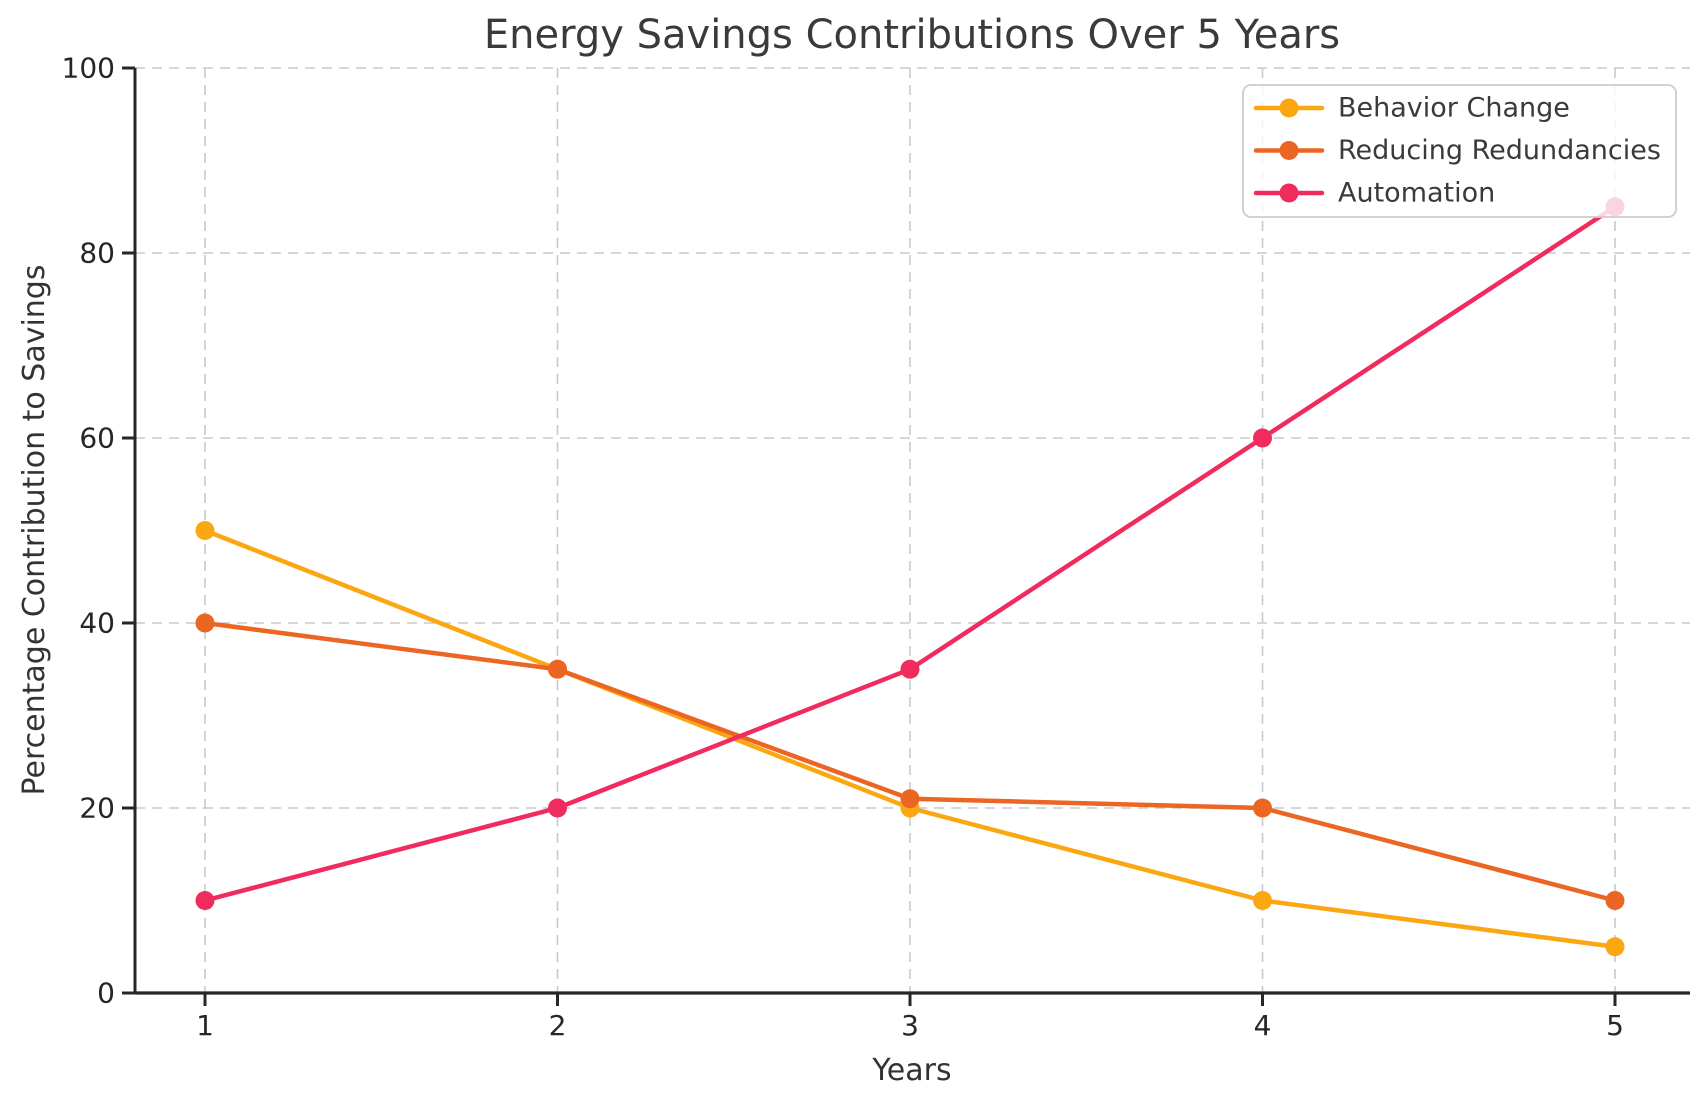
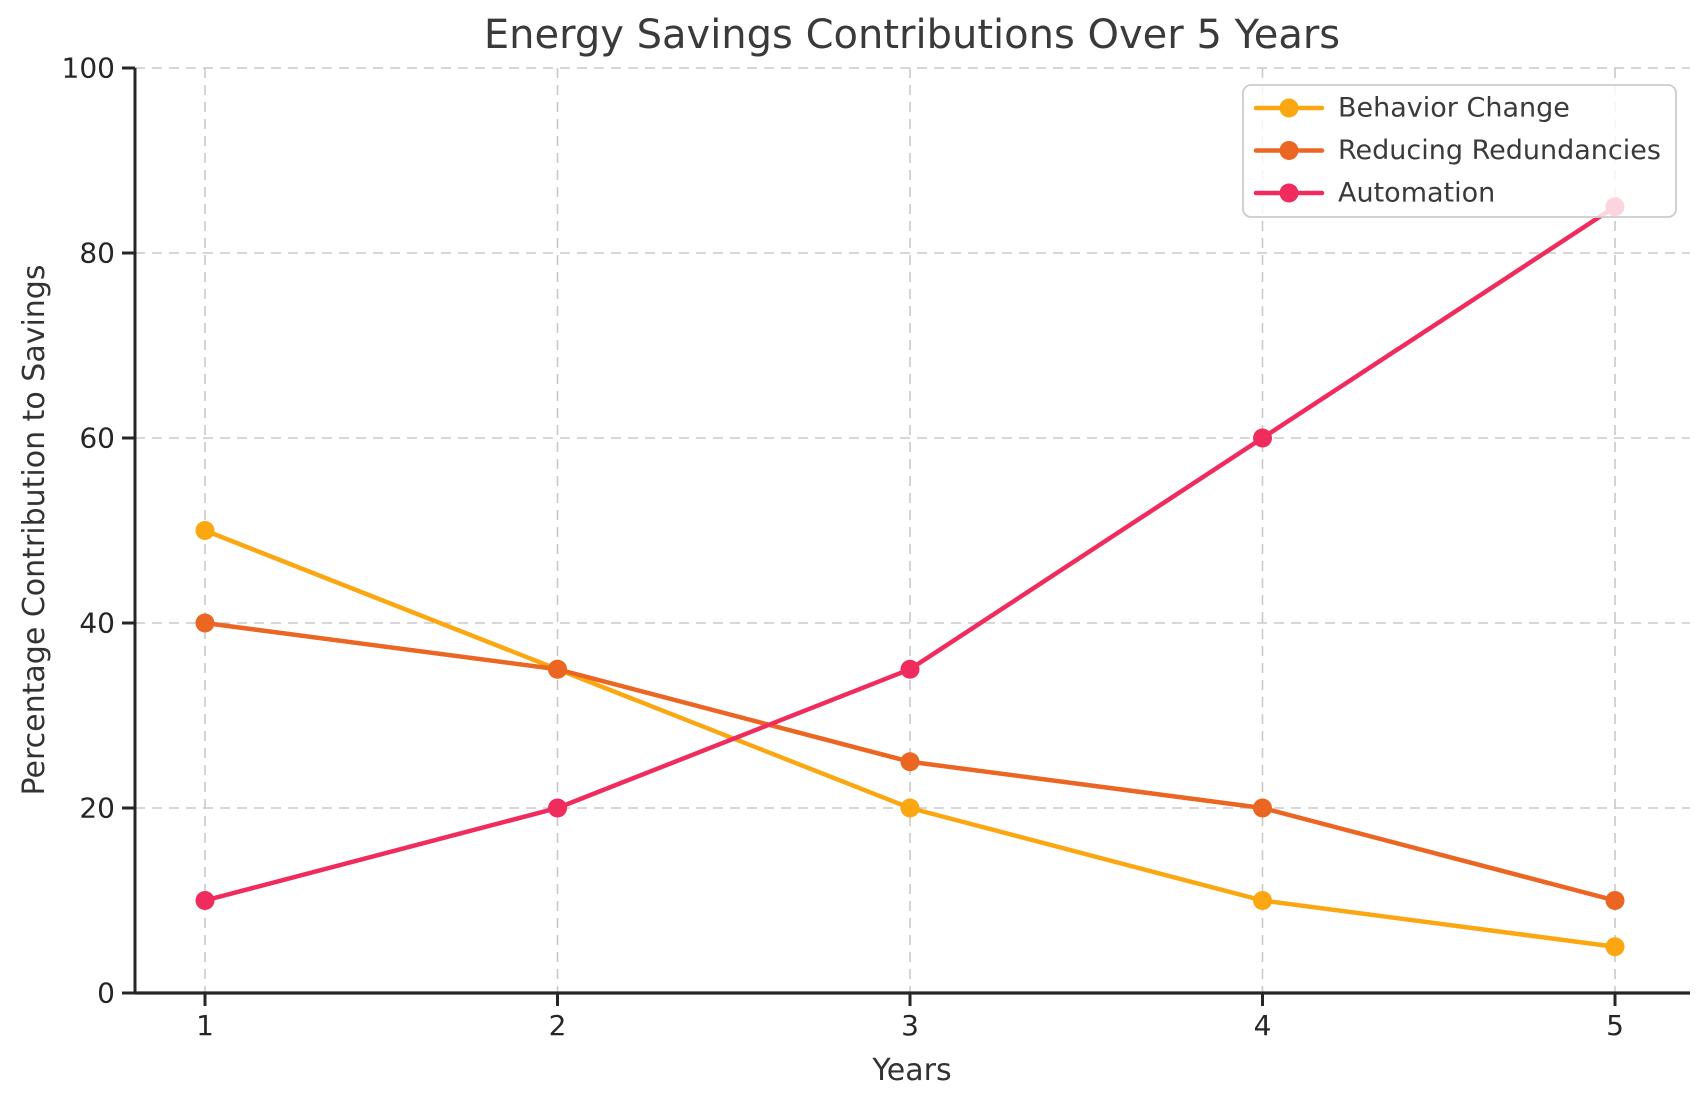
Reducing Redundancies/3: 21 -> 25
